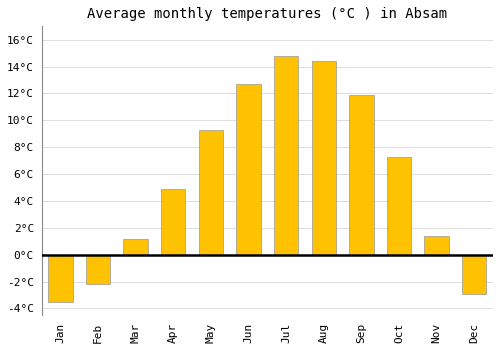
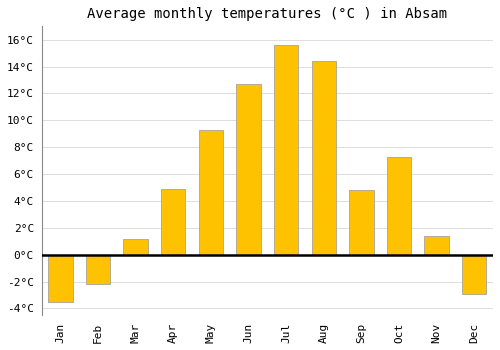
Jul: 14.8°C -> 15.6°C
Sep: 11.9°C -> 4.8°C
